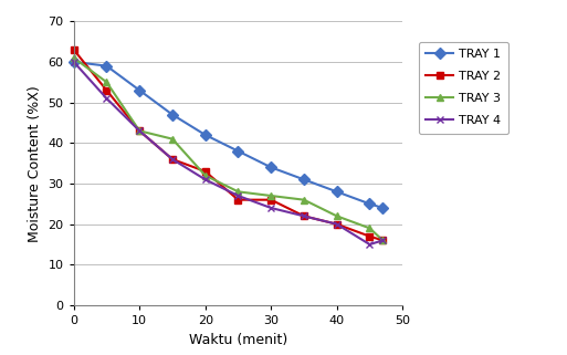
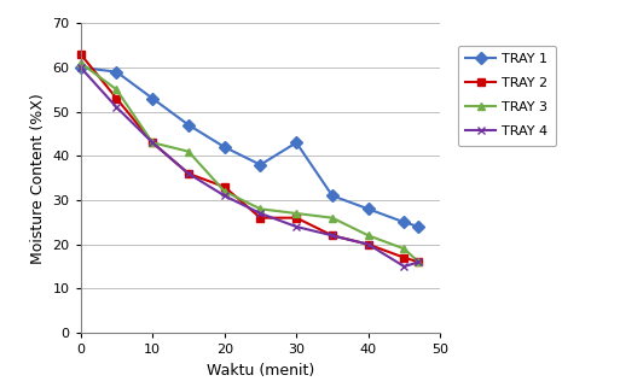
TRAY 1/30: 34 -> 43
